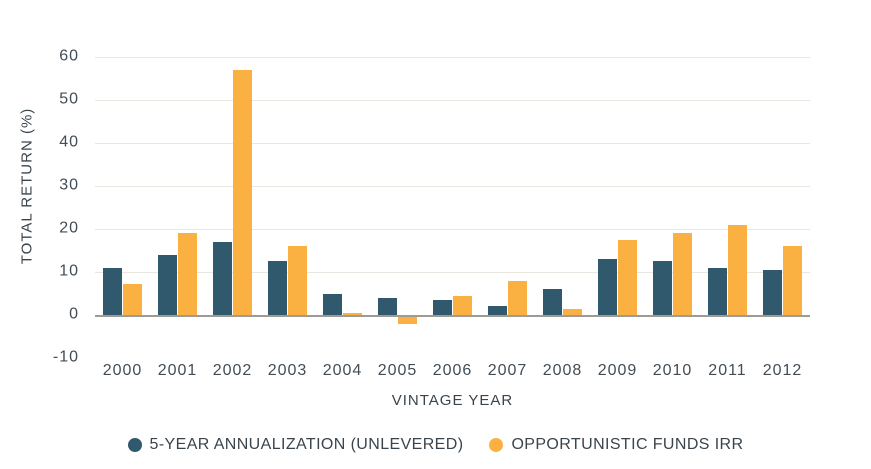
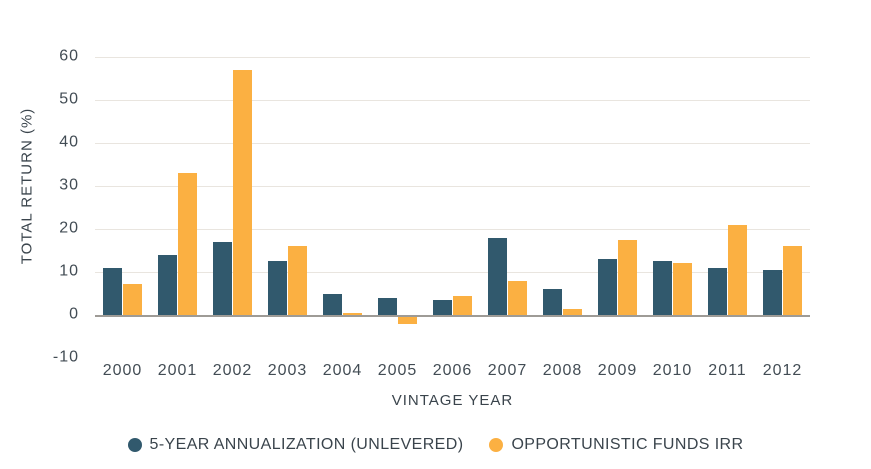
OPPORTUNISTIC FUNDS IRR/2001: 19 -> 33
5-YEAR ANNUALIZATION (UNLEVERED)/2007: 2 -> 18
OPPORTUNISTIC FUNDS IRR/2010: 19 -> 12
